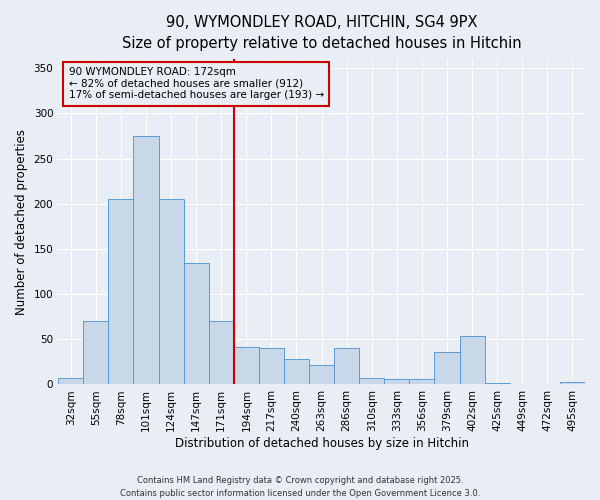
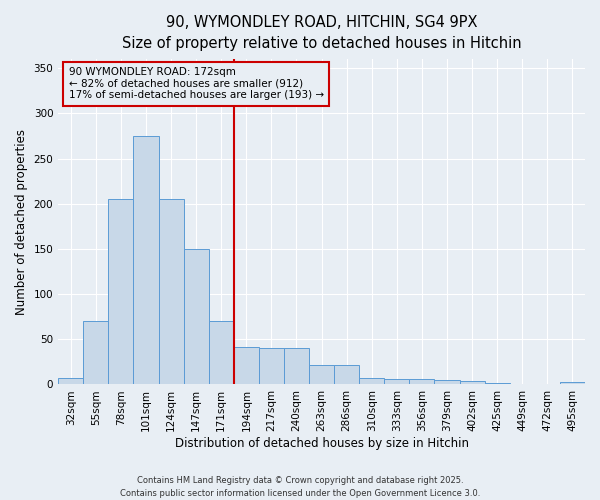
147sqm: 134 -> 150
240sqm: 28 -> 40
286sqm: 40 -> 22
379sqm: 36 -> 5
402sqm: 54 -> 4
